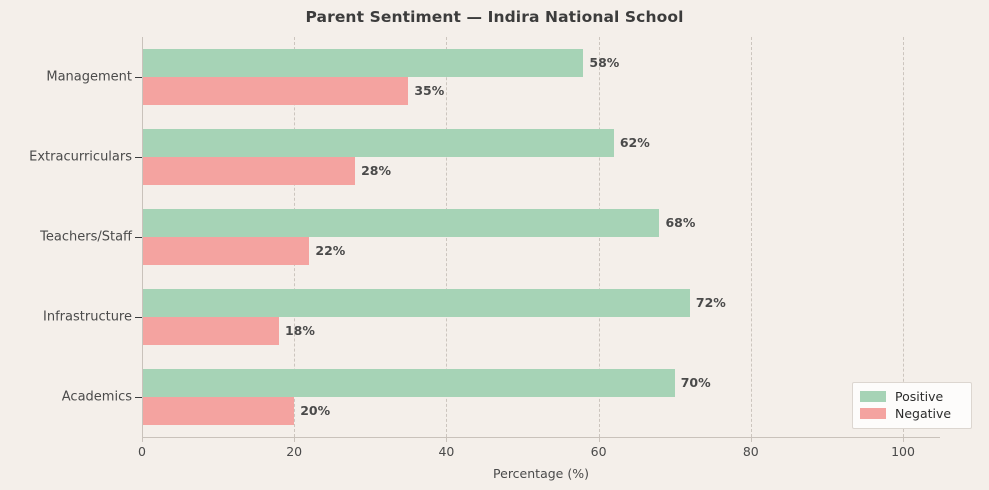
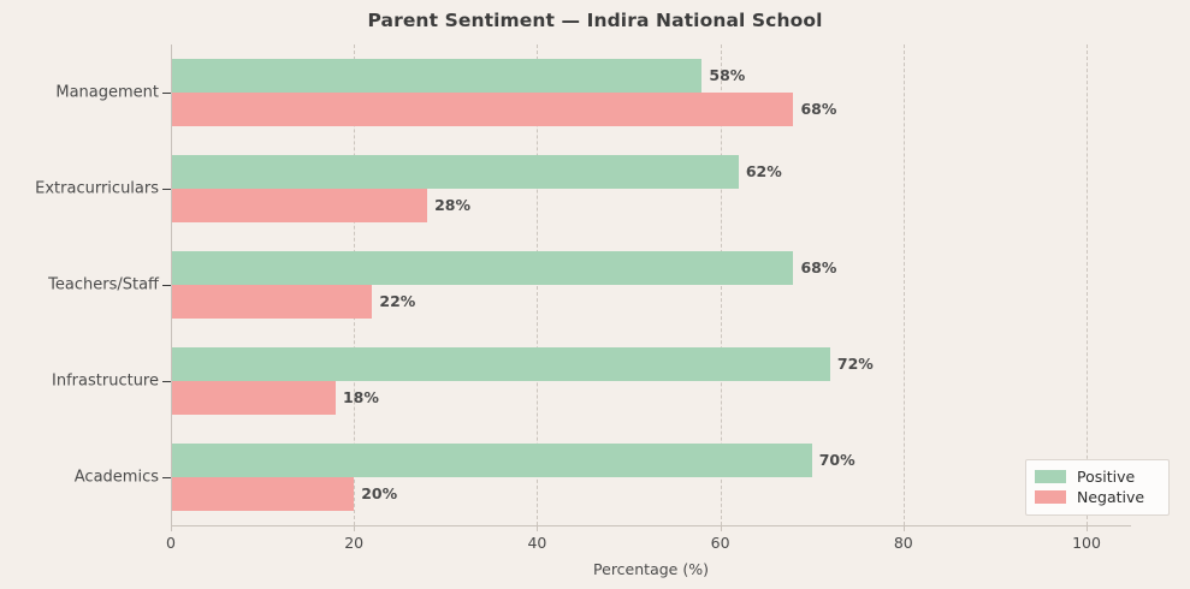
Negative/Management: 35% -> 68%
